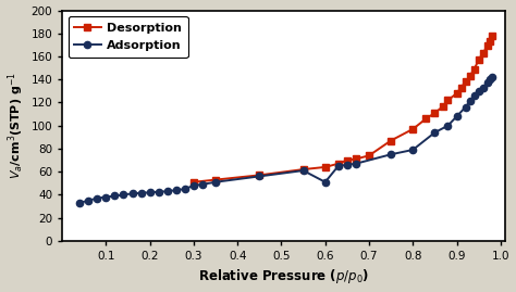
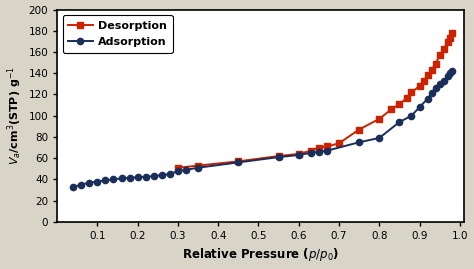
Adsorption/0.6: 51 -> 63
